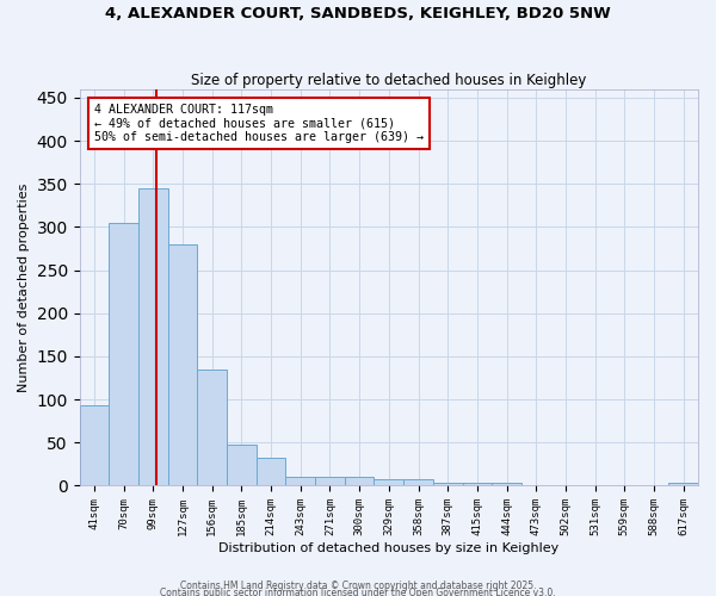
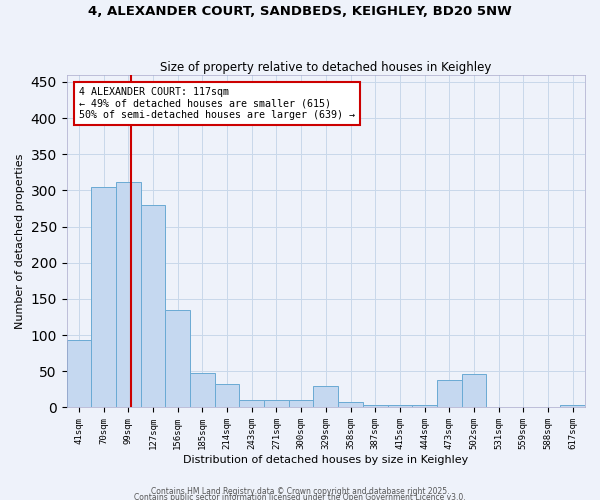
99sqm: 345 -> 312
329sqm: 8 -> 30
473sqm: 1 -> 38
502sqm: 1 -> 46
